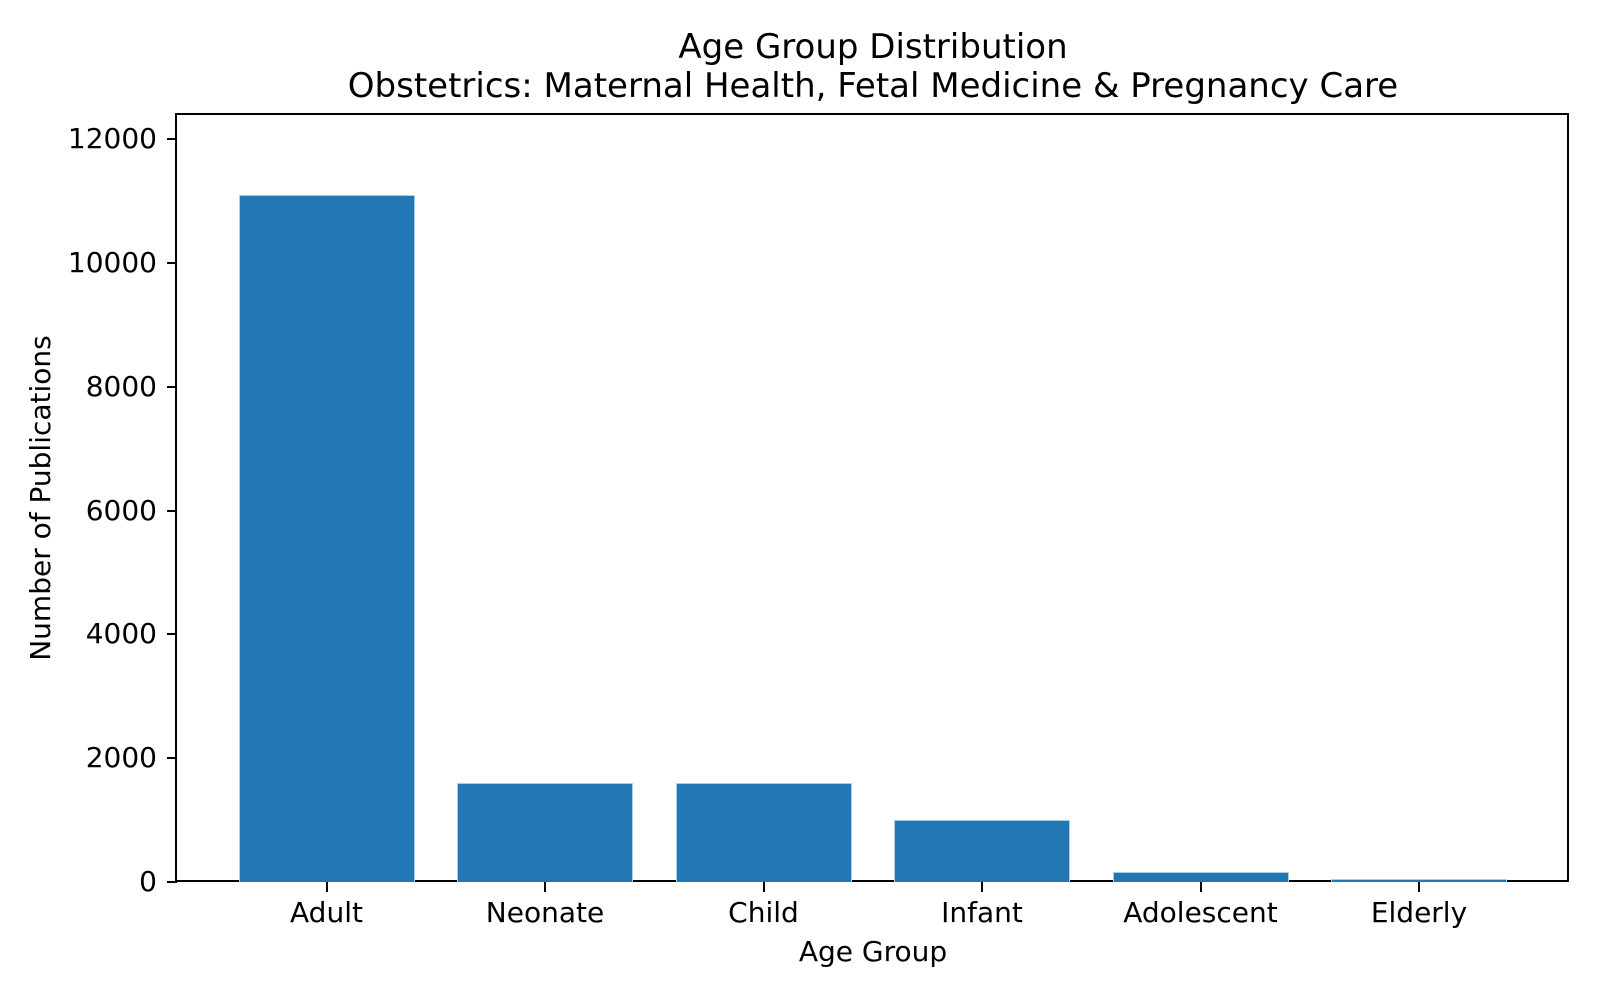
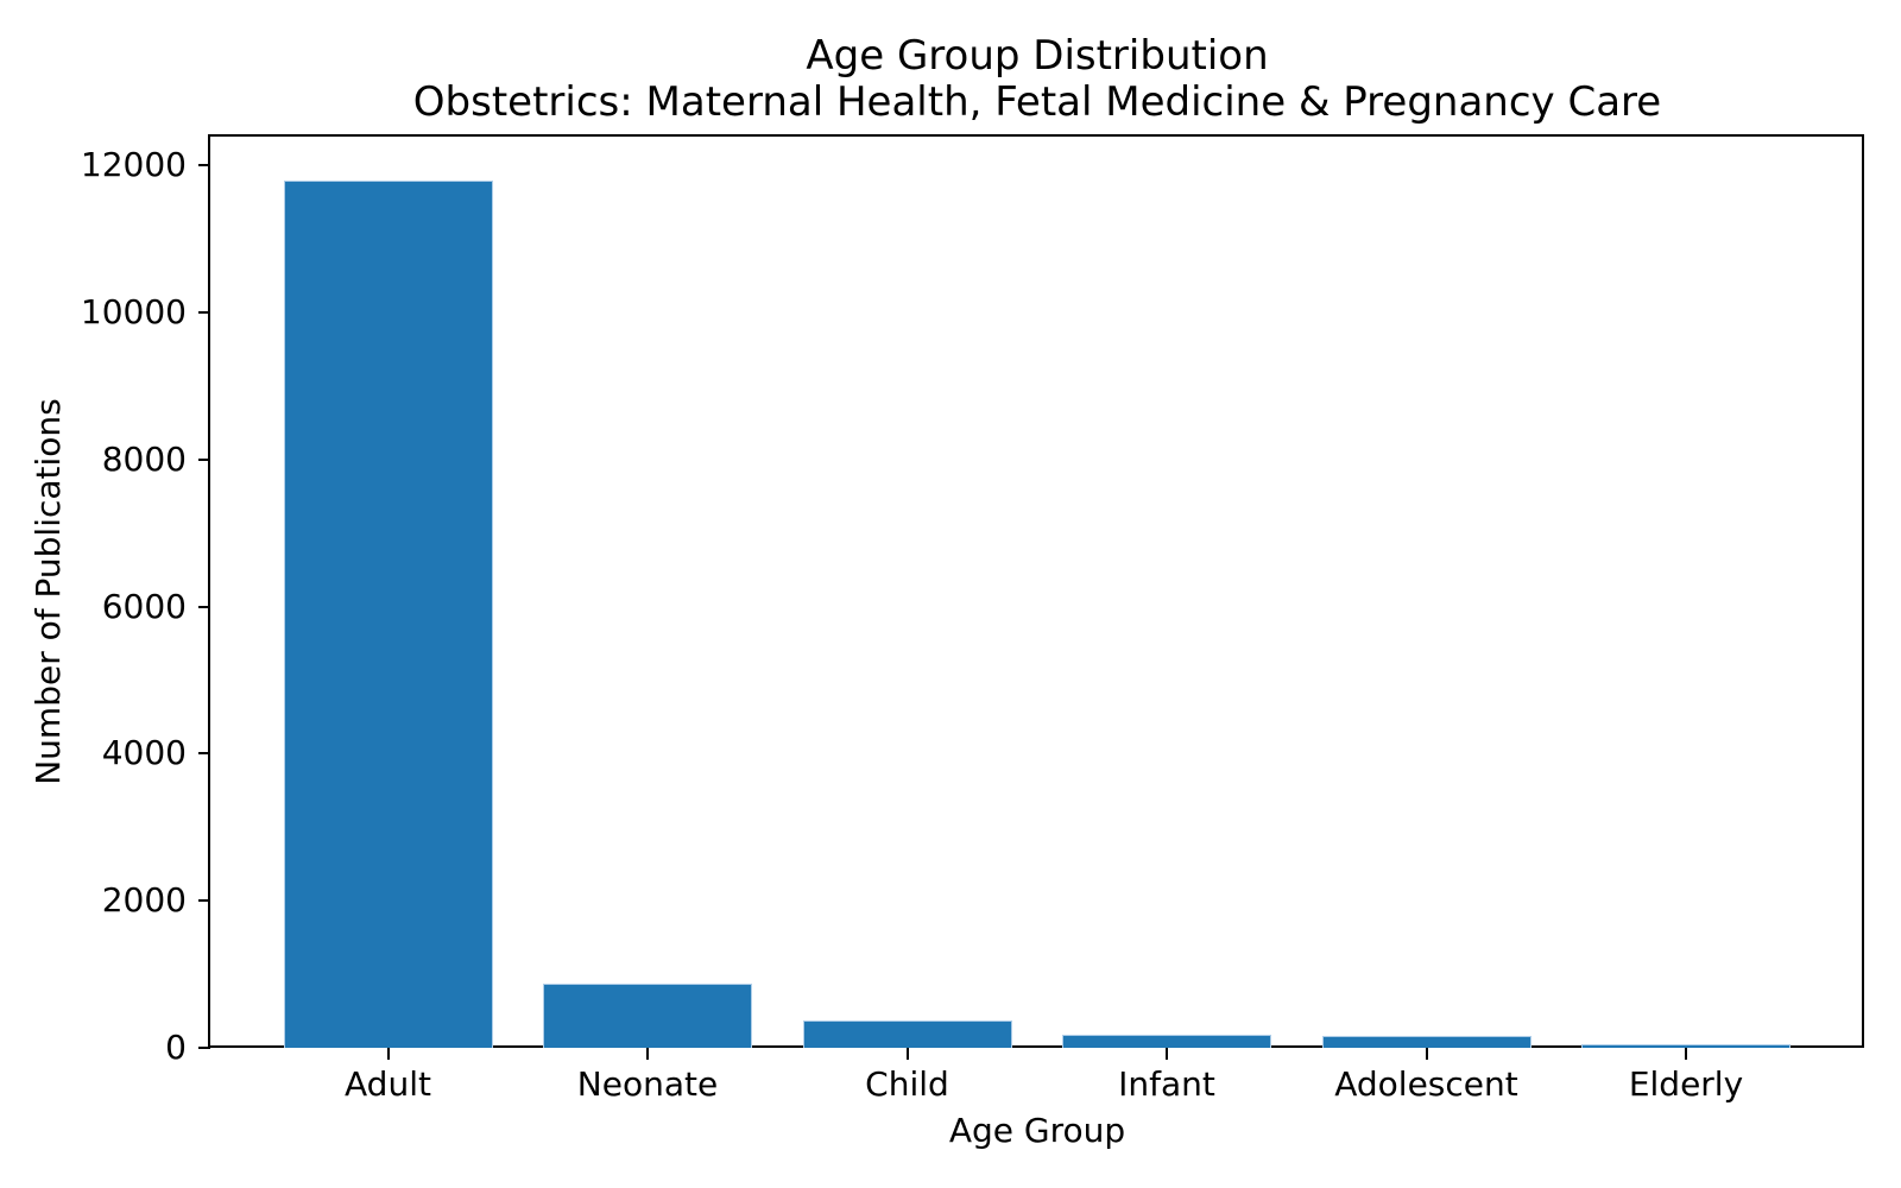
Adult: 11100 -> 11800
Neonate: 1600 -> 900
Child: 1600 -> 400
Infant: 1000 -> 200
